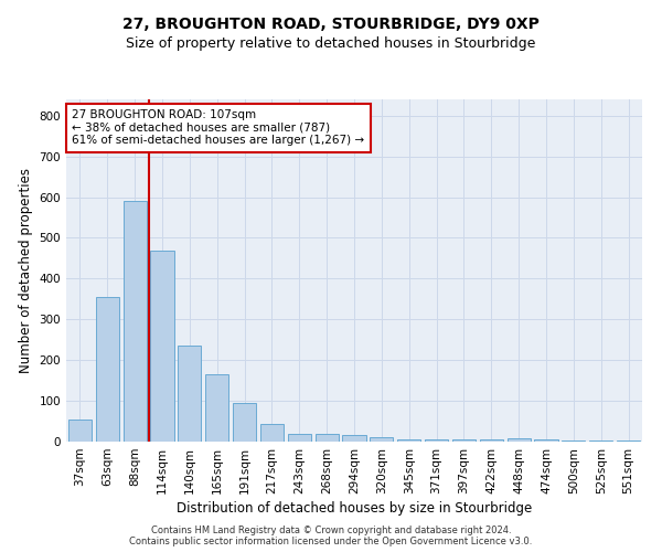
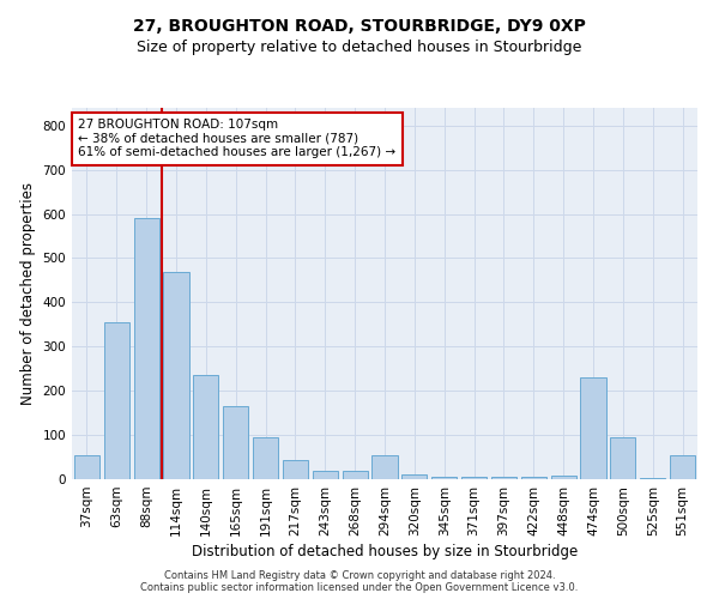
294sqm: 15 -> 55
474sqm: 5 -> 230
500sqm: 3 -> 95
551sqm: 3 -> 55
